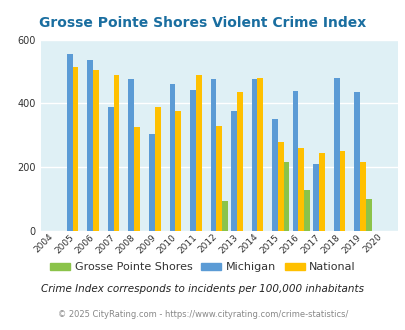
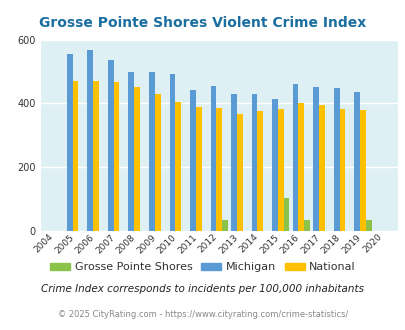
National/2005: 515 -> 469
Michigan/2006: 535 -> 568
National/2006: 505 -> 470
Michigan/2007: 390 -> 537
National/2007: 490 -> 466
Michigan/2008: 475 -> 500
National/2008: 325 -> 452
Michigan/2009: 305 -> 498
National/2009: 390 -> 428
Michigan/2010: 460 -> 492
National/2010: 375 -> 404
National/2011: 490 -> 388
Michigan/2012: 475 -> 455
National/2012: 330 -> 387
Grosse Pointe Shores/2012: 95 -> 35
Michigan/2013: 375 -> 428
National/2013: 435 -> 366
Michigan/2014: 475 -> 428
National/2014: 480 -> 375
Michigan/2015: 350 -> 413
National/2015: 280 -> 383
Grosse Pointe Shores/2015: 215 -> 105
Michigan/2016: 440 -> 460
National/2016: 260 -> 400
Grosse Pointe Shores/2016: 130 -> 35
Michigan/2017: 210 -> 450
National/2017: 245 -> 395
Michigan/2018: 480 -> 447
National/2018: 250 -> 383
National/2019: 215 -> 379
Grosse Pointe Shores/2019: 100 -> 35
